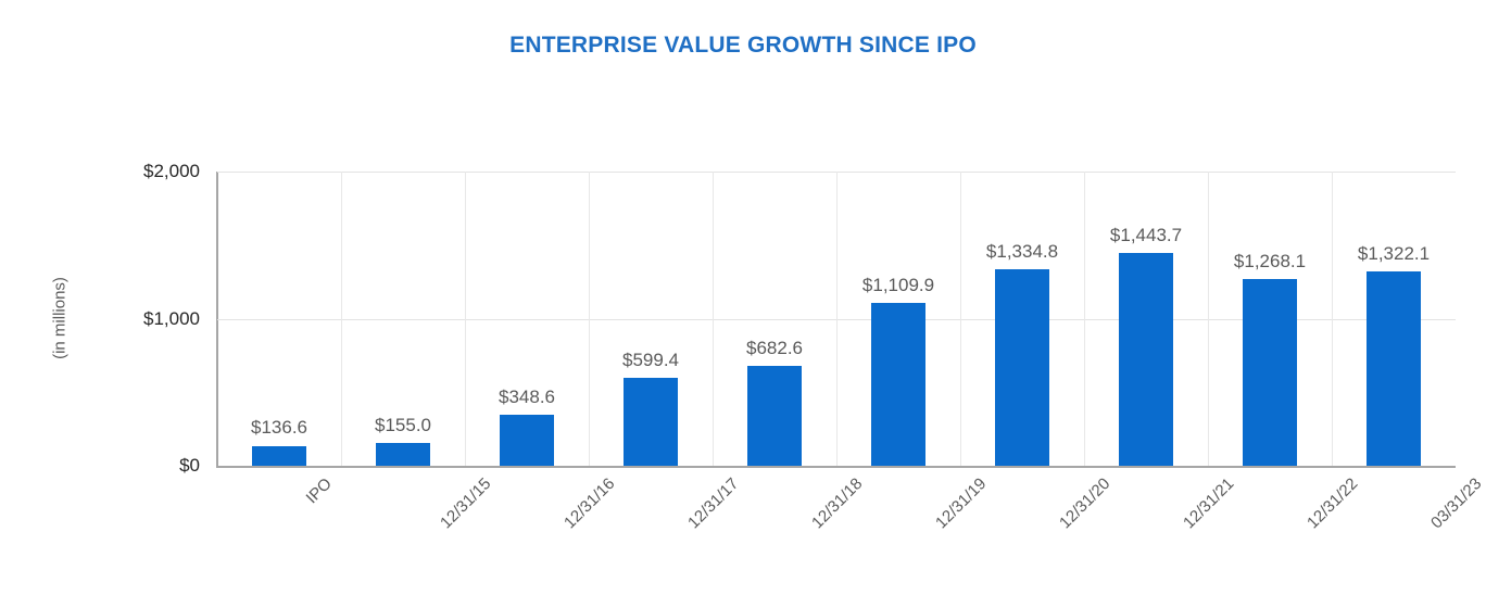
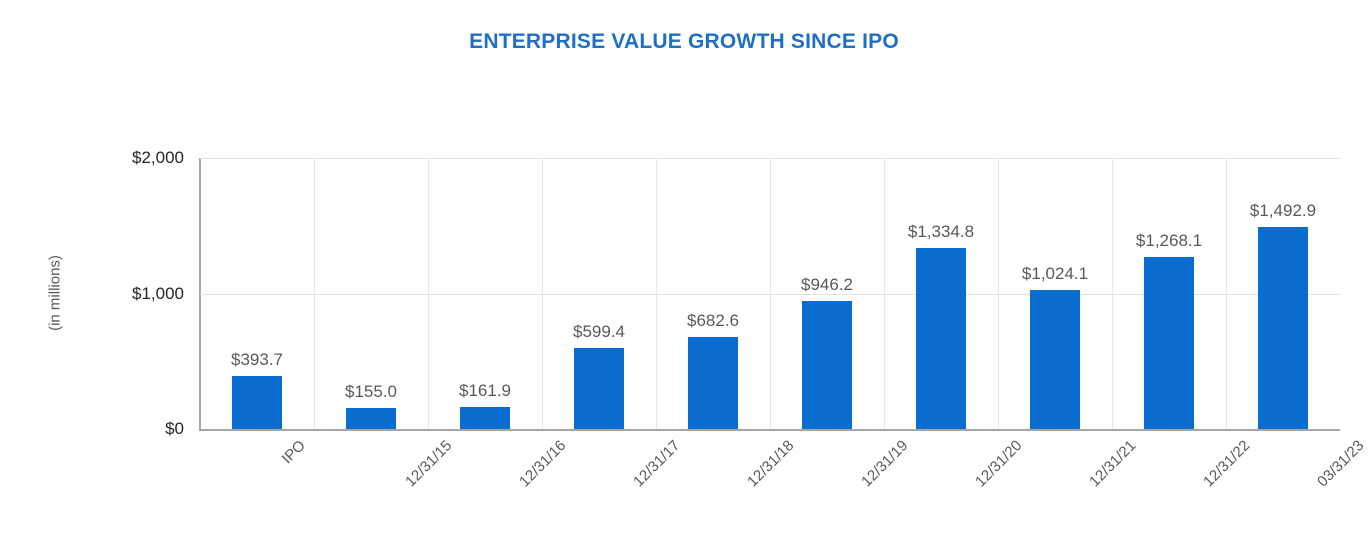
IPO: $136.6 -> $393.7
12/31/16: $348.6 -> $161.9
12/31/19: $1,109.9 -> $946.2
12/31/21: $1,443.7 -> $1,024.1
03/31/23: $1,322.1 -> $1,492.9
